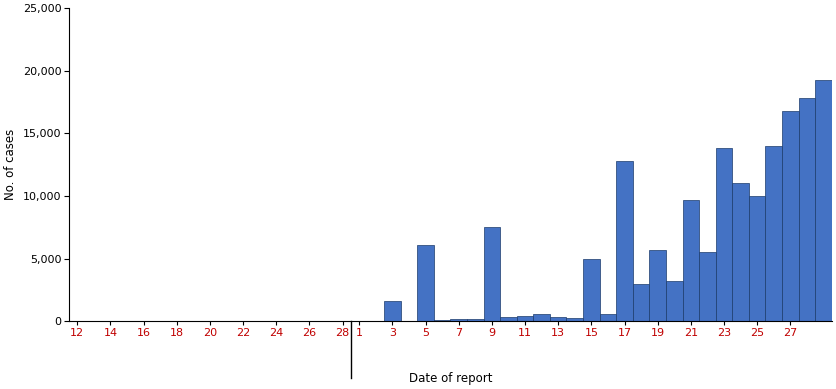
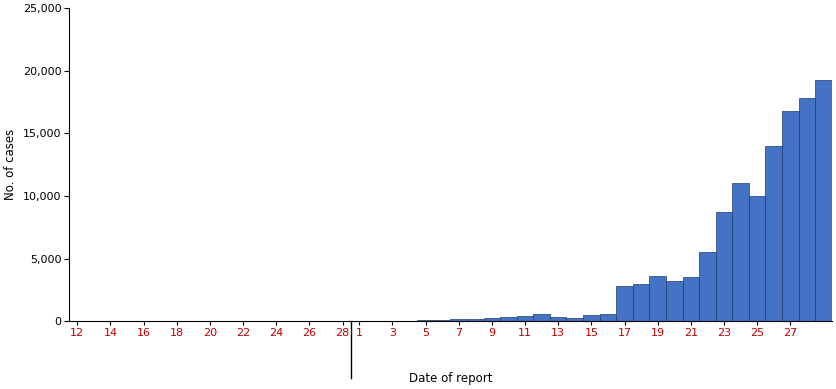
3: 1,600 -> 0
5: 6,100 -> 100
9: 7,500 -> 200
15: 5,000 -> 500
17: 12,800 -> 2,800
19: 5,700 -> 3,600
21: 9,700 -> 3,500
23: 13,800 -> 8,700
